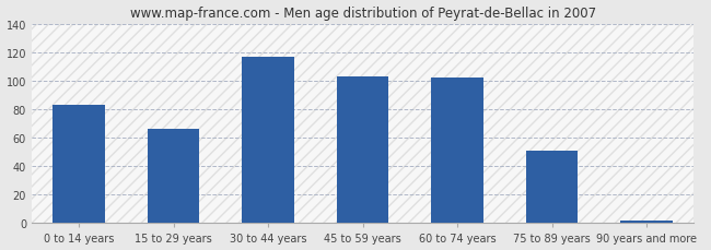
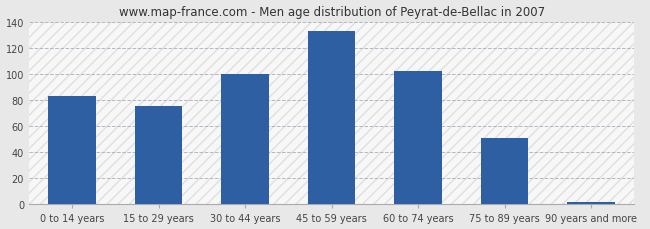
15 to 29 years: 66 -> 75
30 to 44 years: 117 -> 100
45 to 59 years: 103 -> 133
